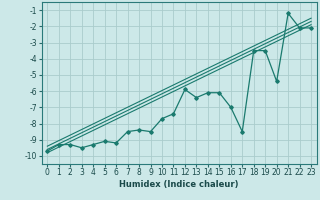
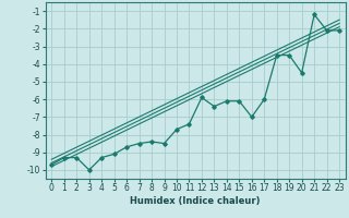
3: -9.5 -> -10.0
6: -9.2 -> -8.7
17: -8.5 -> -6.0
20: -5.4 -> -4.5
